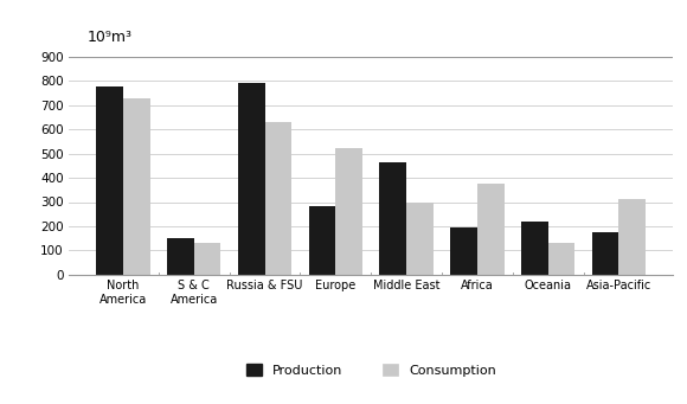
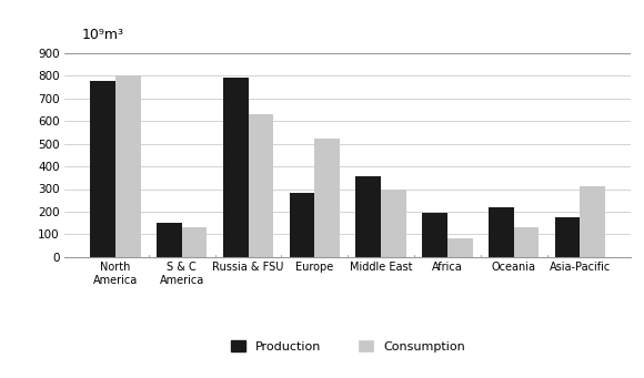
Consumption/North America: 730 -> 800
Production/Middle East: 465 -> 355
Consumption/Africa: 375 -> 83
